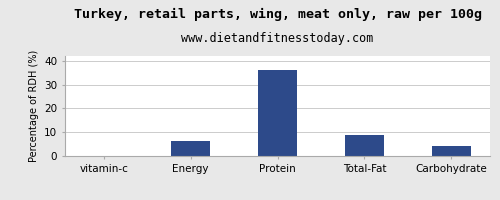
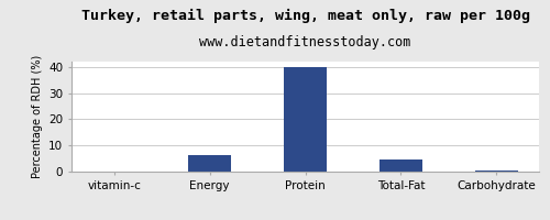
Protein: 36.0 -> 40.0
Total-Fat: 9.0 -> 4.5
Carbohydrate: 4.0 -> 0.5
